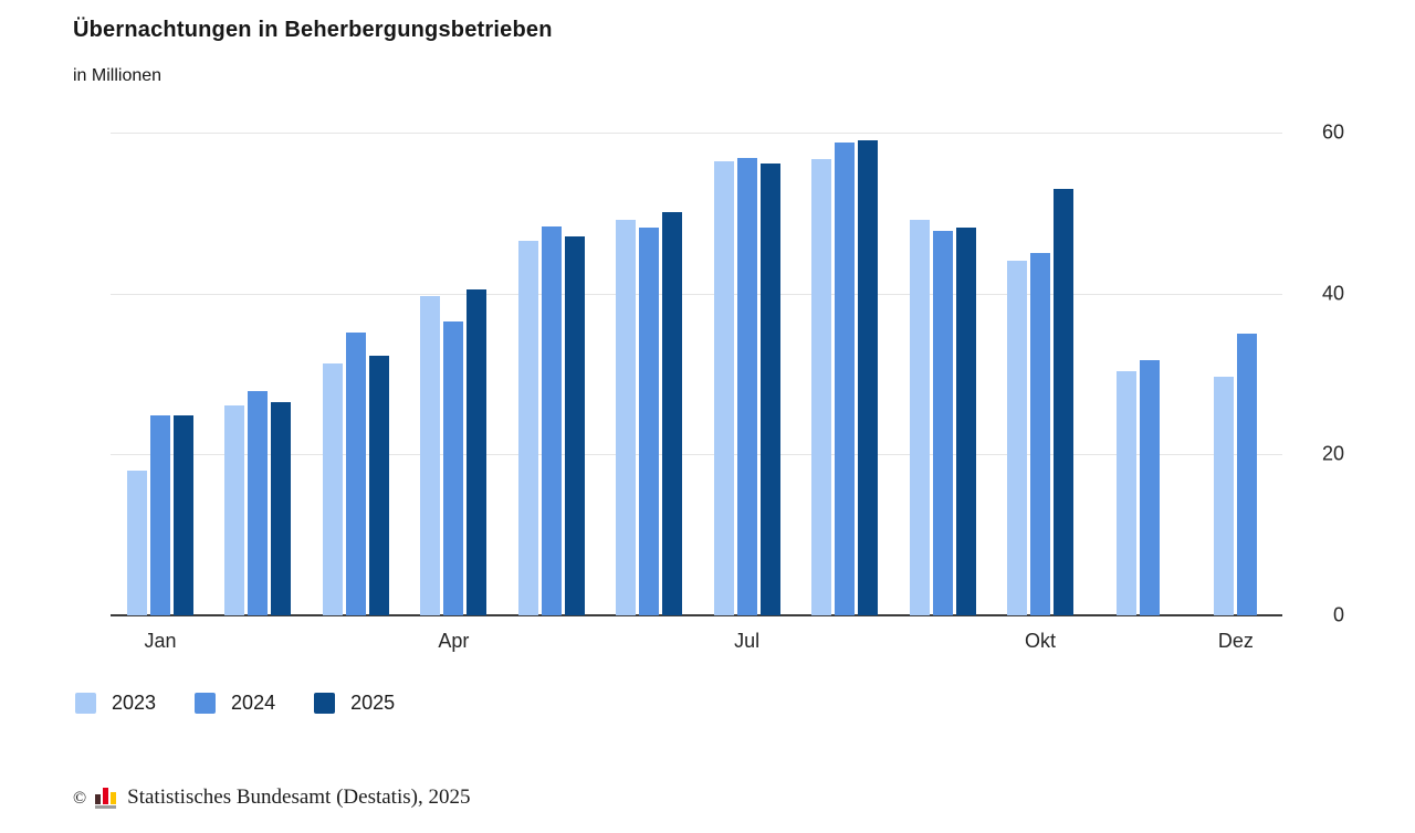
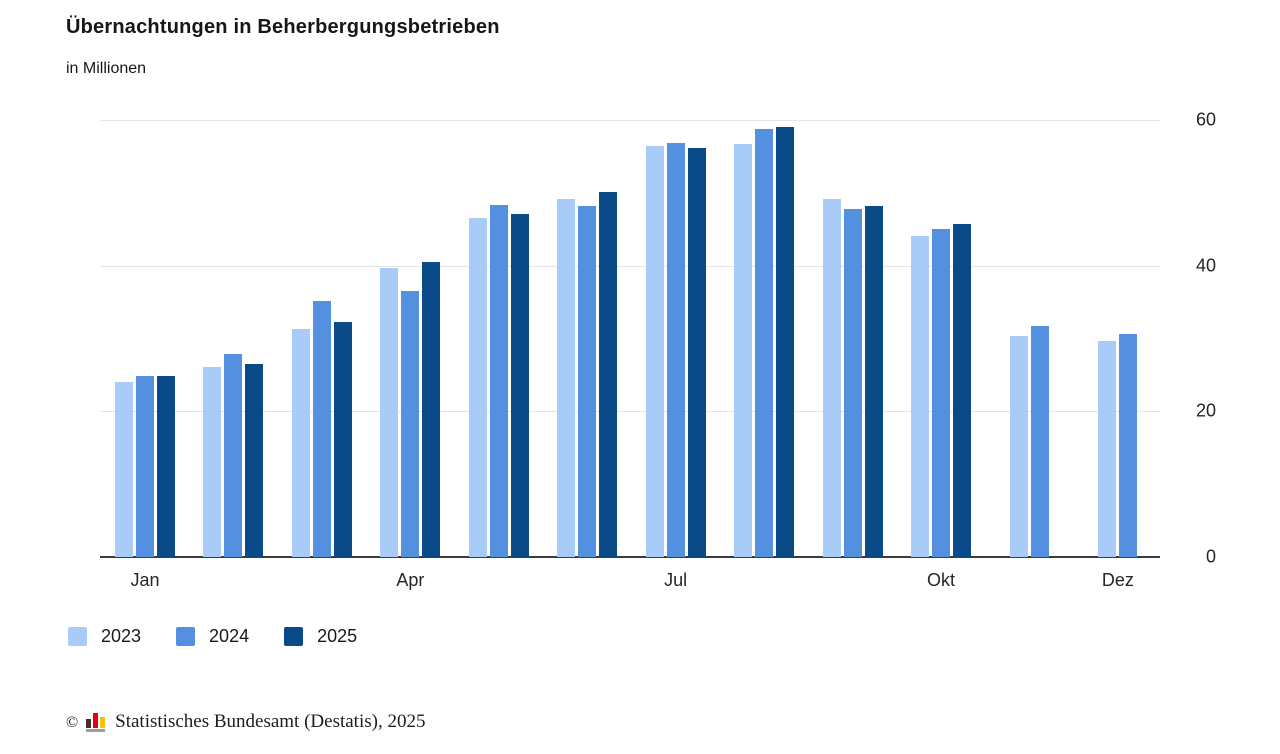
2023/Jan: 18 -> 24
2025/Okt: 53 -> 46
2024/Dez: 35 -> 31
